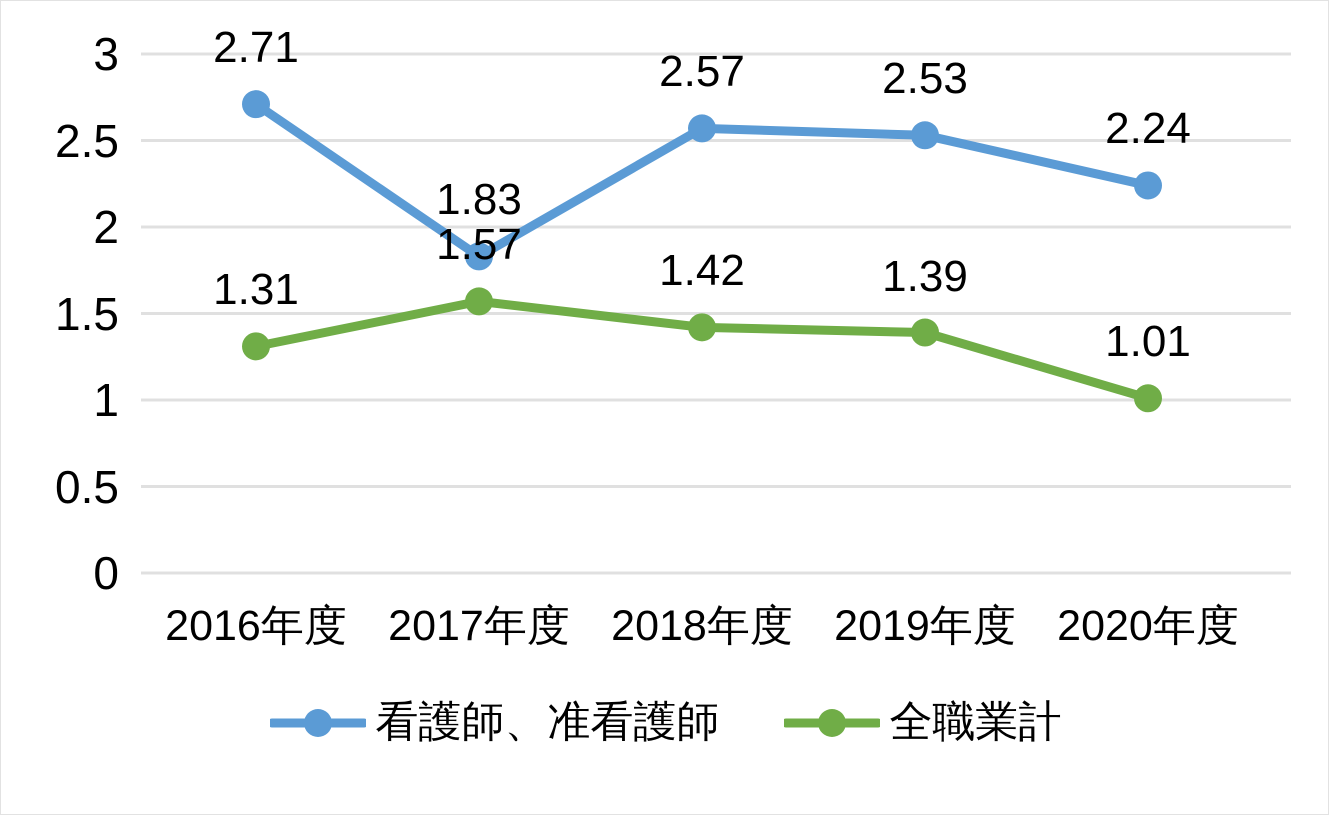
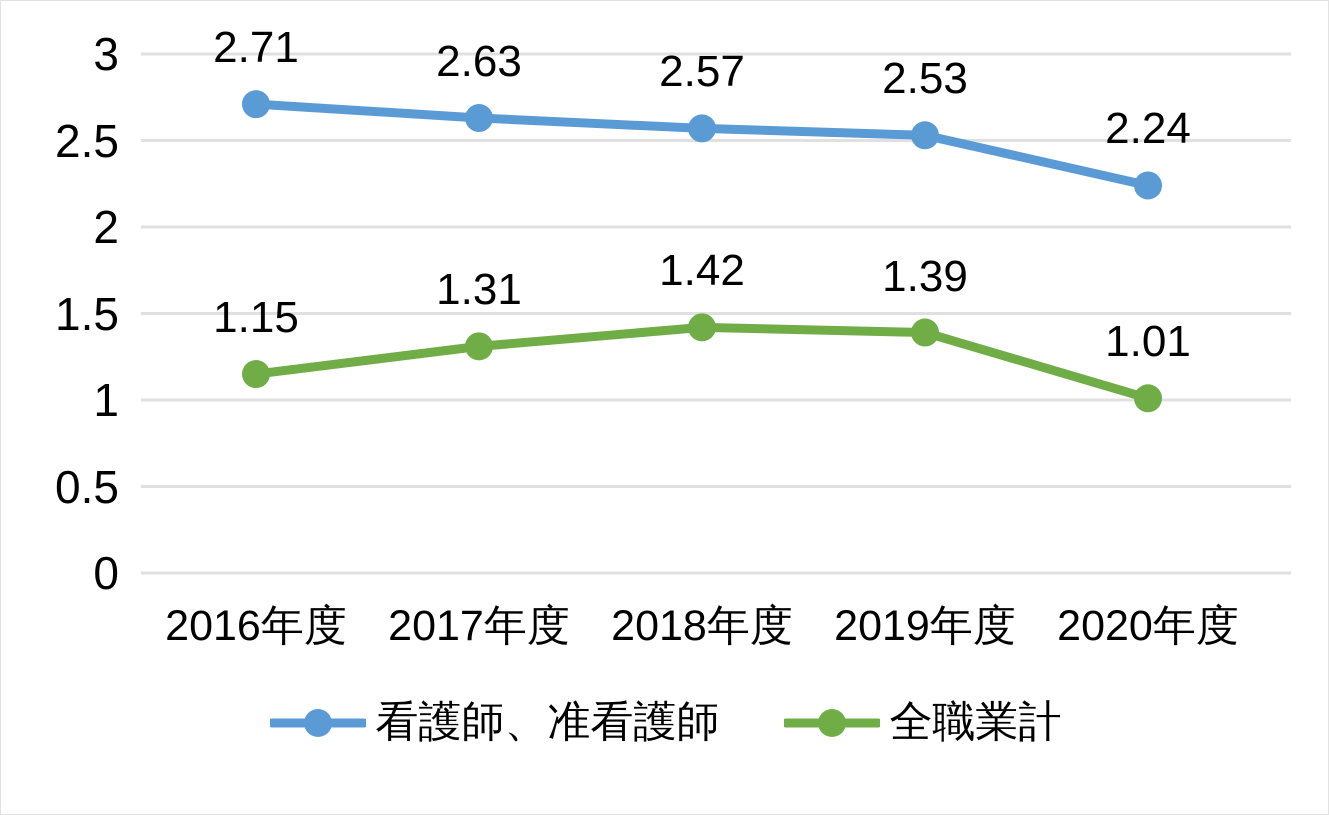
全職業計/2016年度: 1.31 -> 1.15
全職業計/2017年度: 1.57 -> 1.31
看護師、准看護師/2017年度: 1.83 -> 2.63
